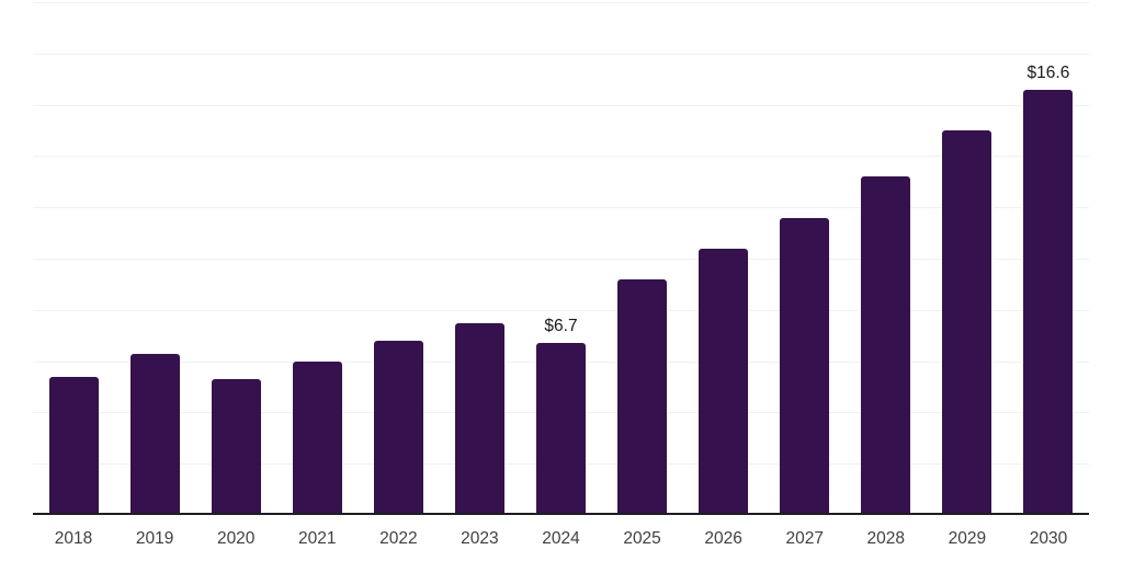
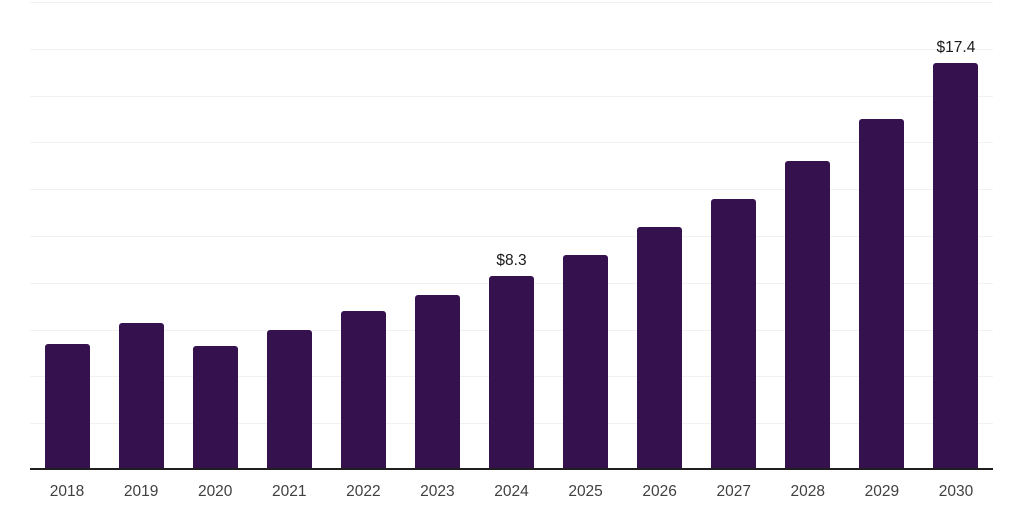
2024: $6.7 -> $8.3
2030: $16.6 -> $17.4
